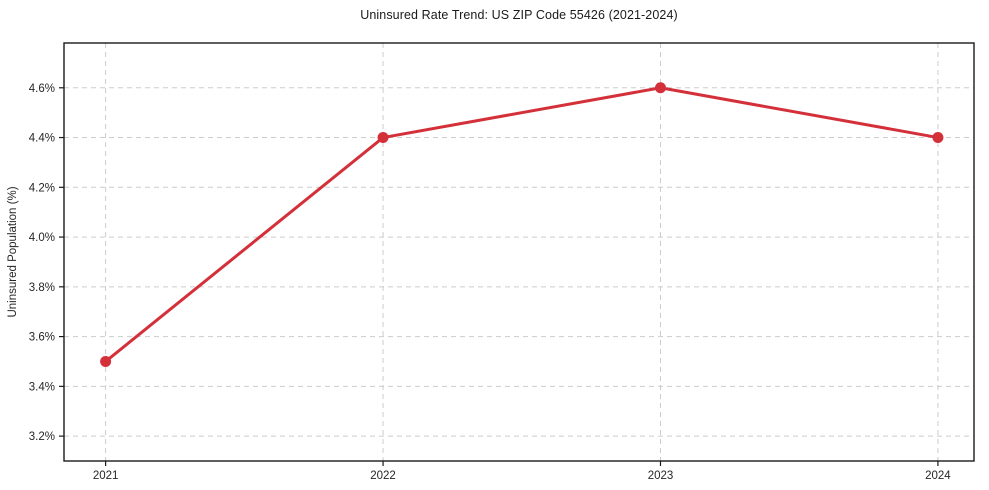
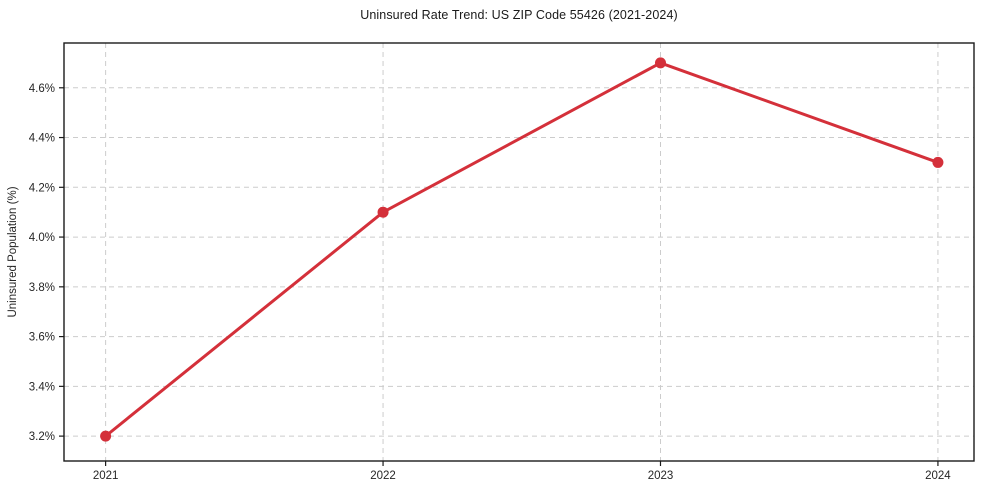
2021: 3.5% -> 3.2%
2022: 4.4% -> 4.1%
2023: 4.6% -> 4.7%
2024: 4.4% -> 4.3%
